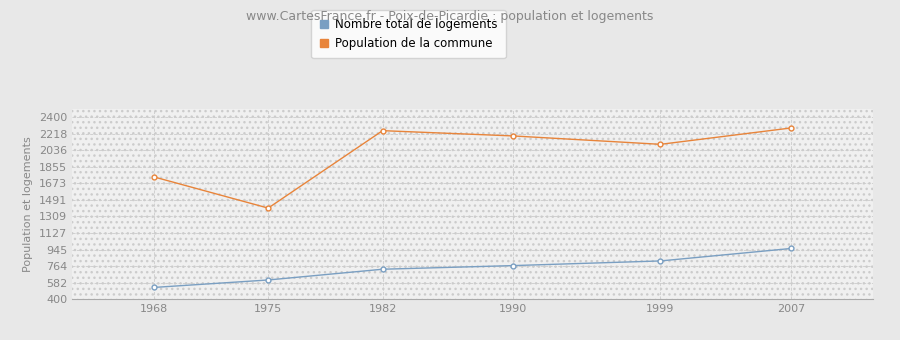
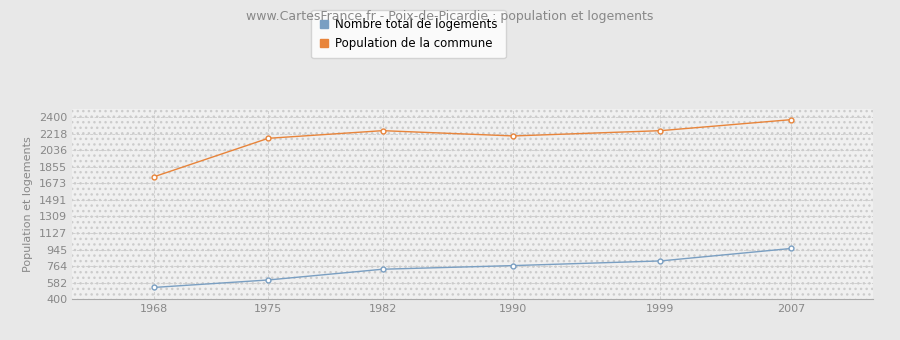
Population de la commune/1975: 1400 -> 2170
Population de la commune/1999: 2100 -> 2250
Population de la commune/2007: 2280 -> 2370
